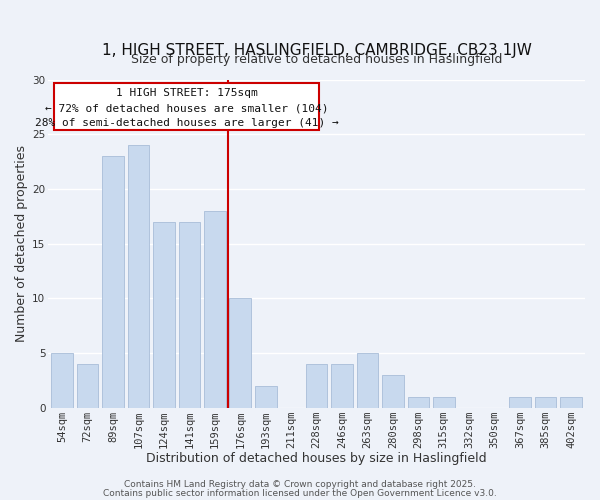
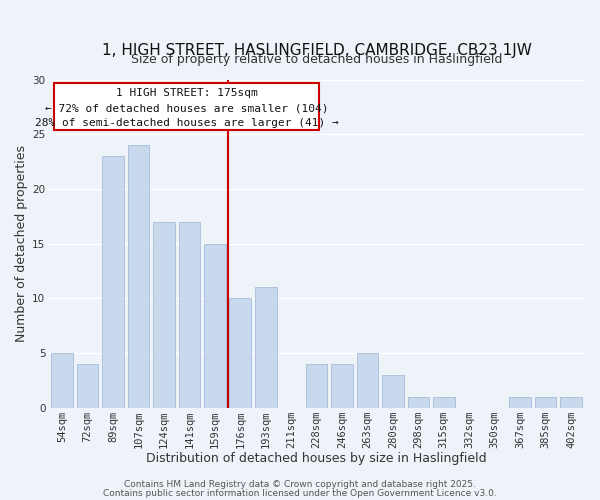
159sqm: 18 -> 15
193sqm: 2 -> 11
